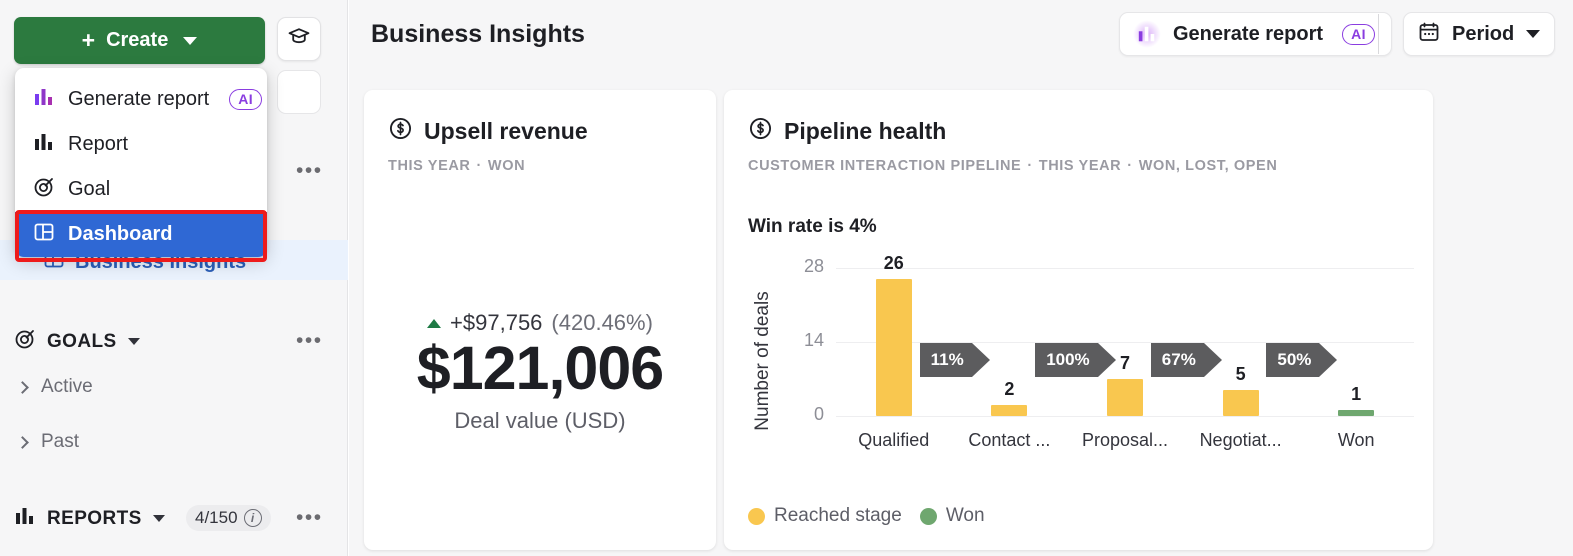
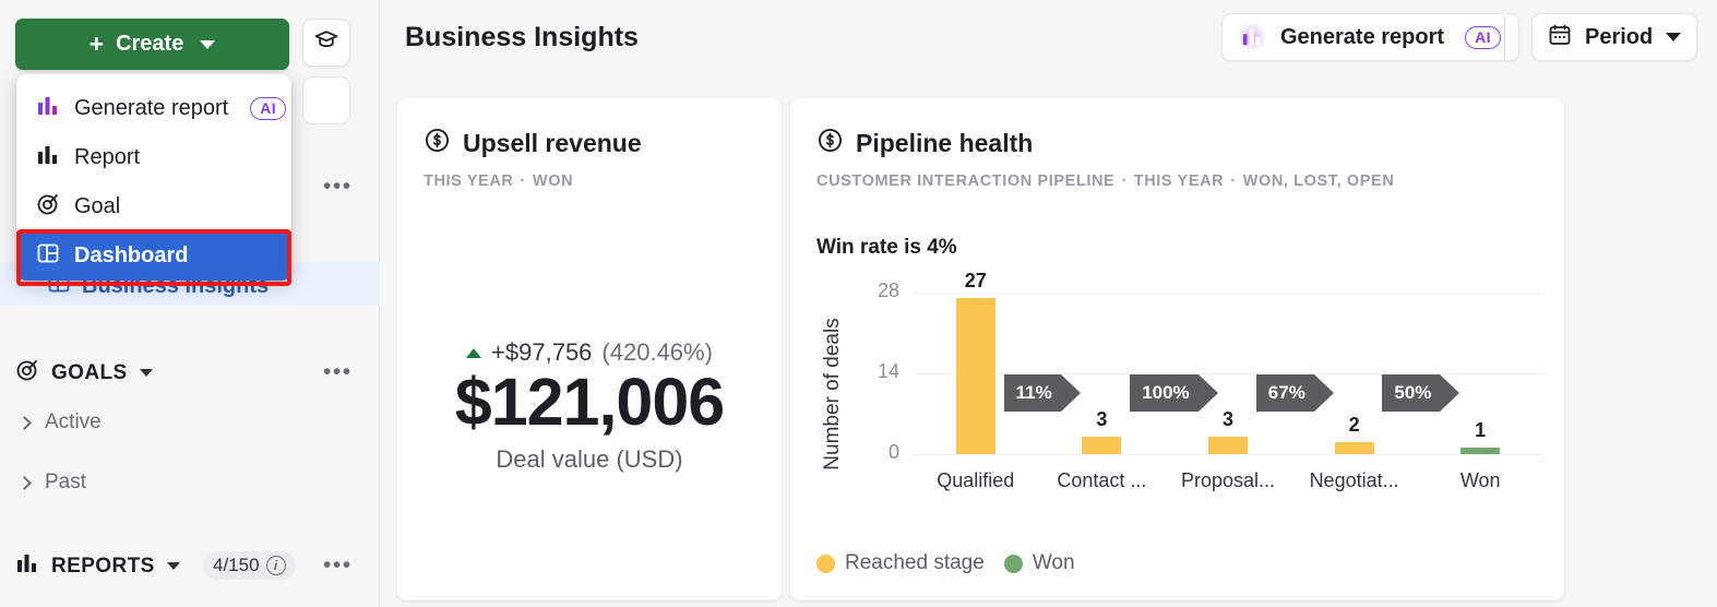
Qualified: 26 -> 27
Contact ...: 2 -> 3
Proposal...: 7 -> 3
Negotiat...: 5 -> 2
